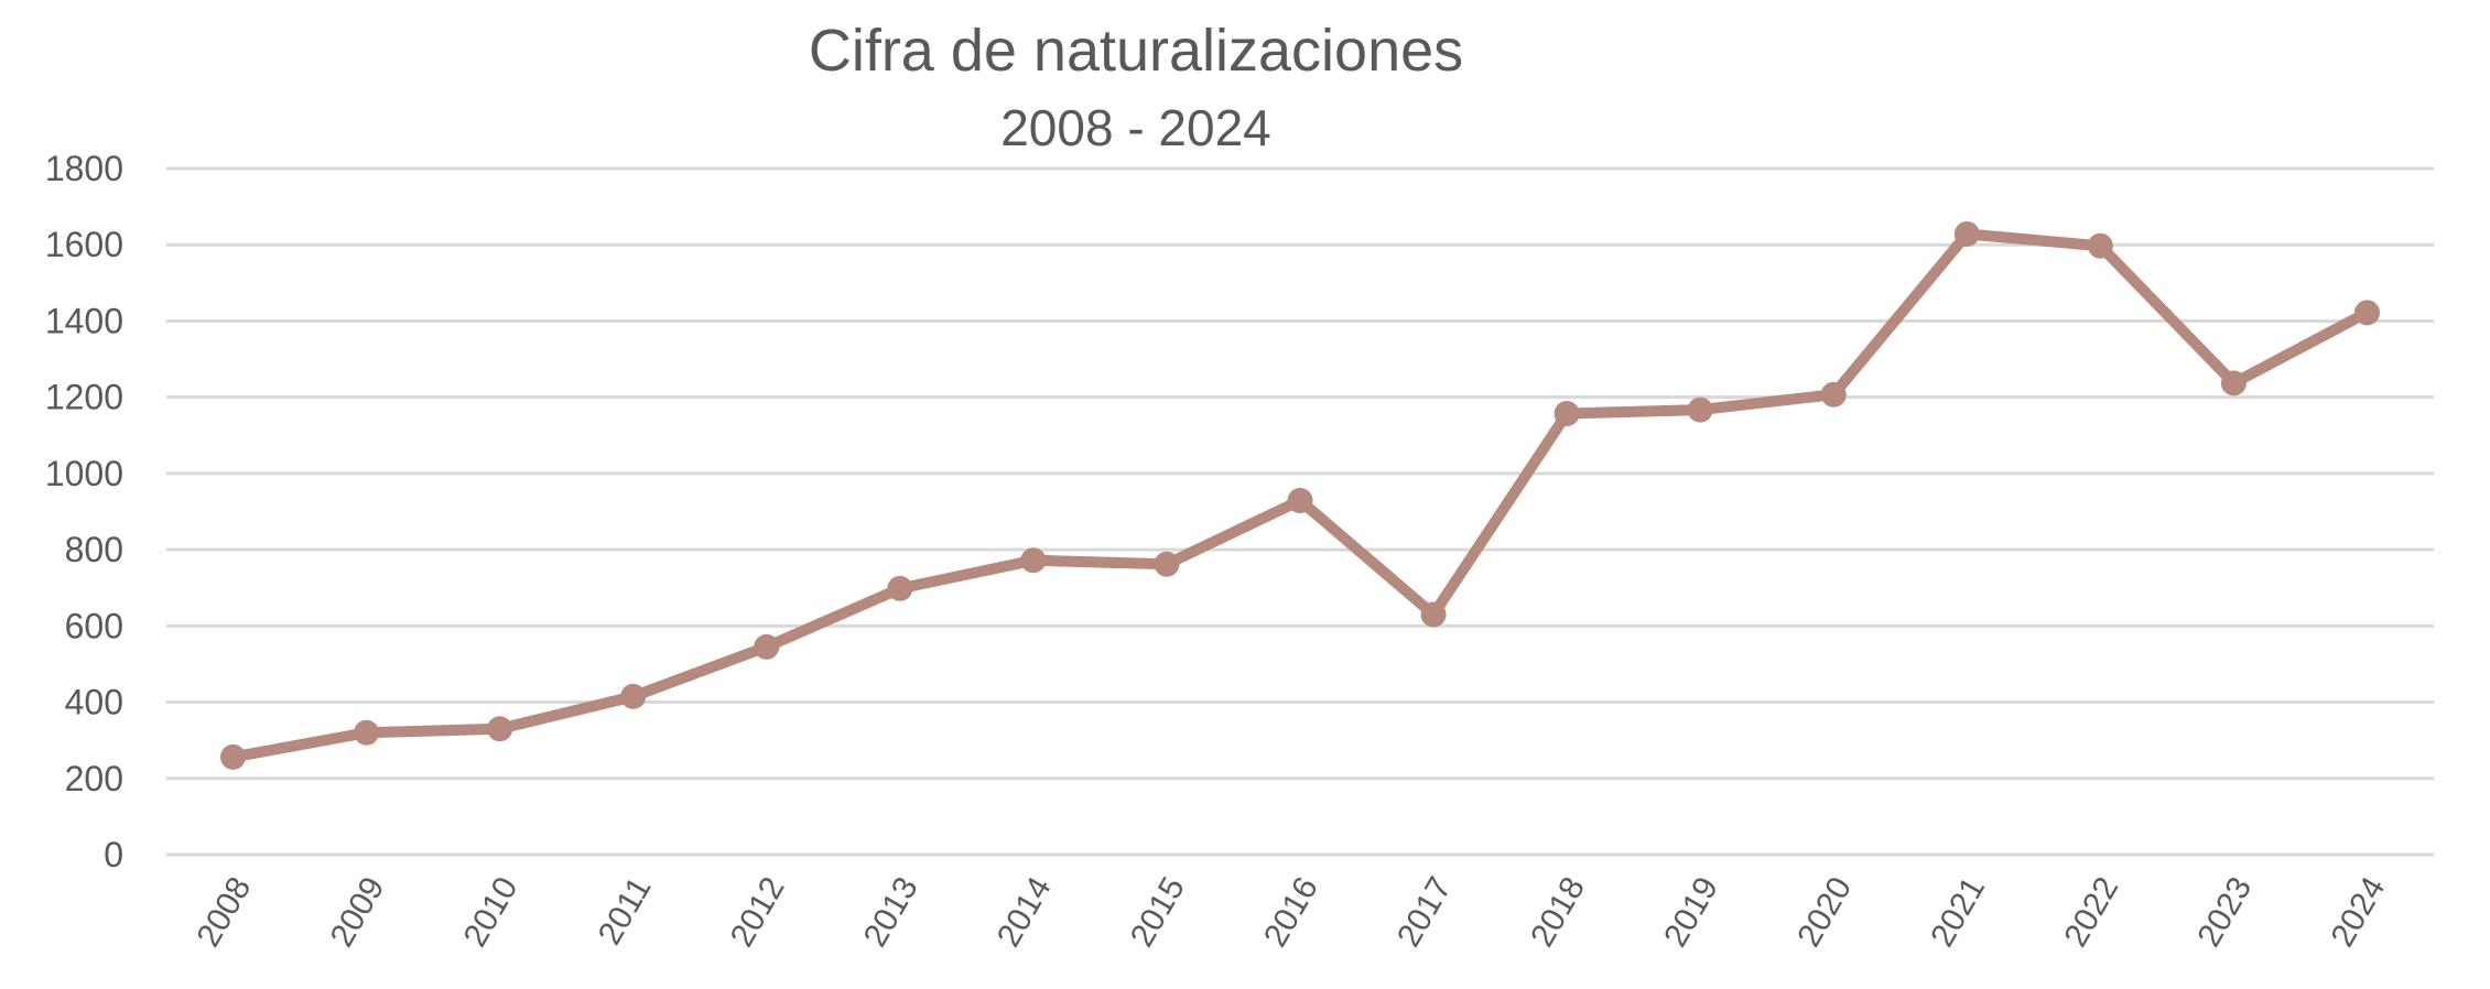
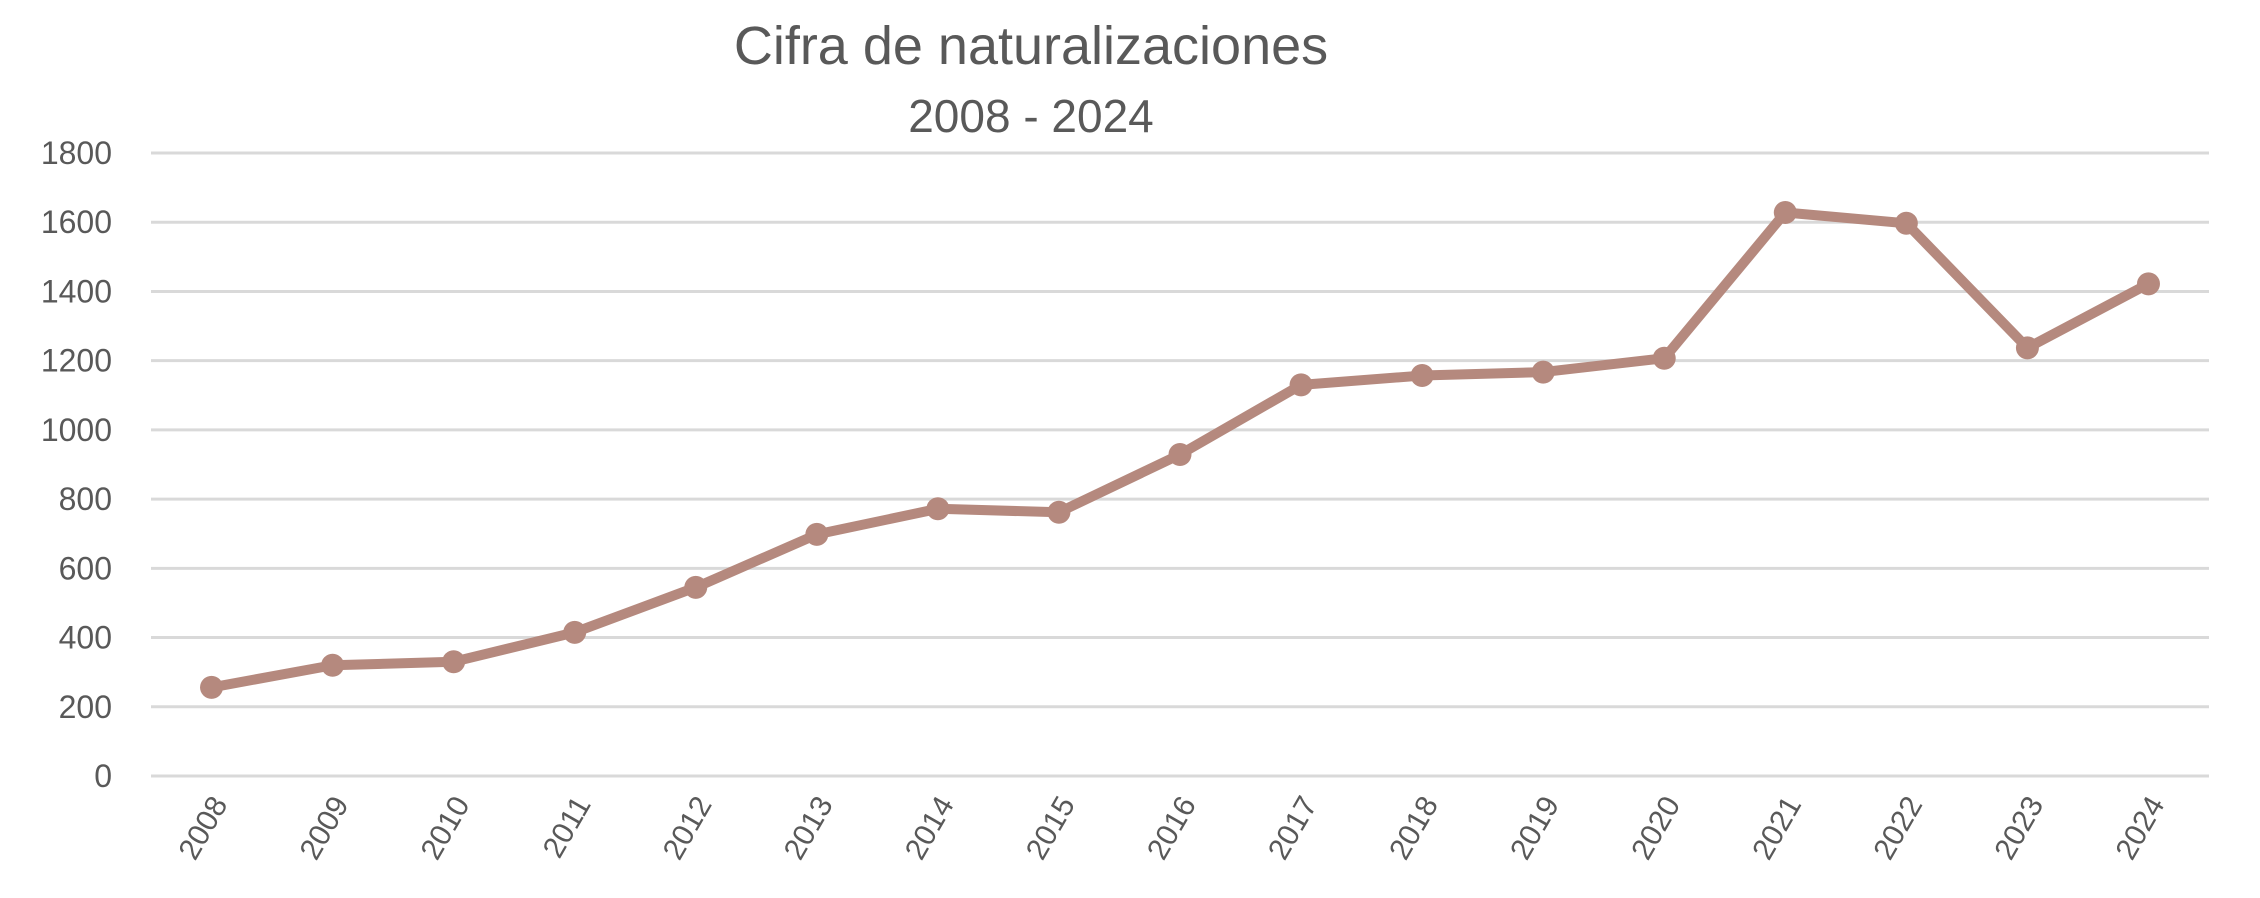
2017: 630 -> 1130
